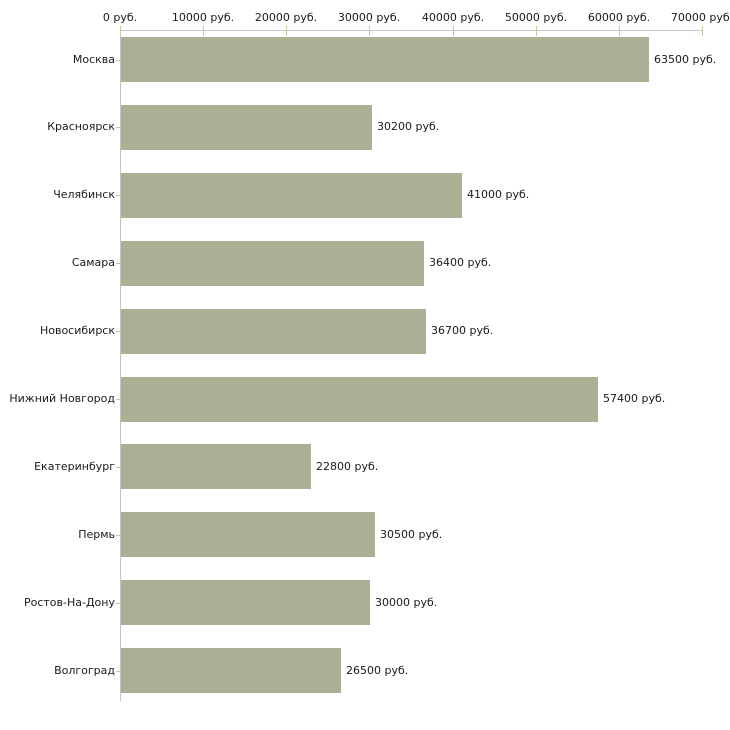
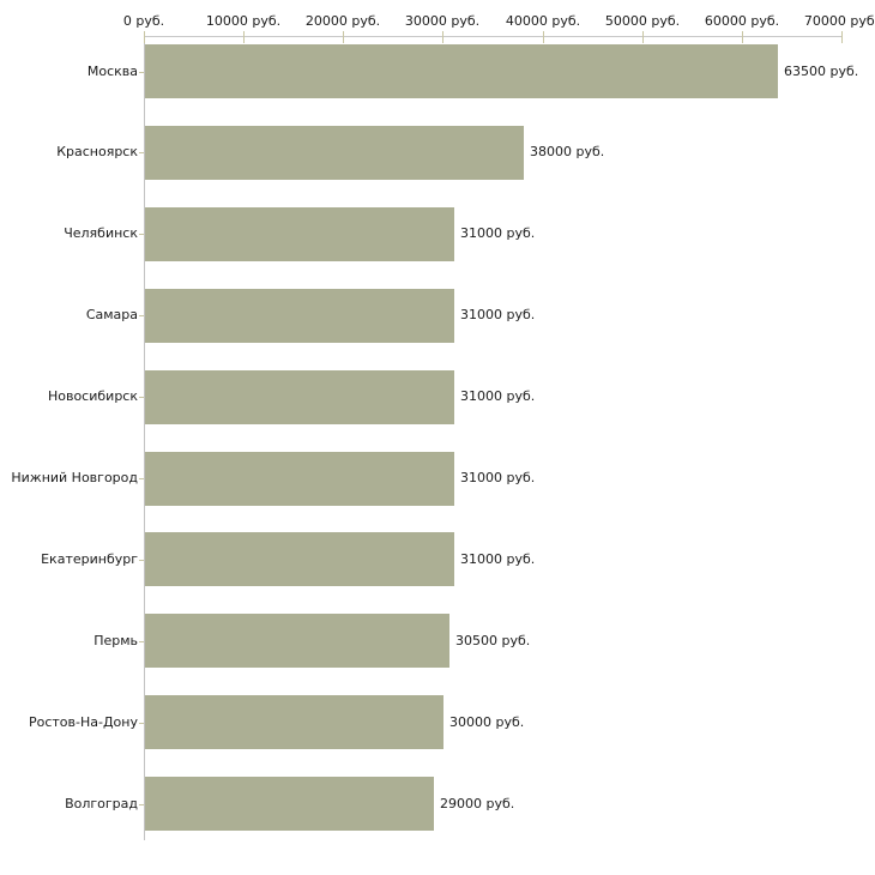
Красноярск: 30200 -> 38000
Челябинск: 41000 -> 31000
Самара: 36400 -> 31000
Новосибирск: 36700 -> 31000
Нижний Новгород: 57400 -> 31000
Екатеринбург: 22800 -> 31000
Волгоград: 26500 -> 29000
